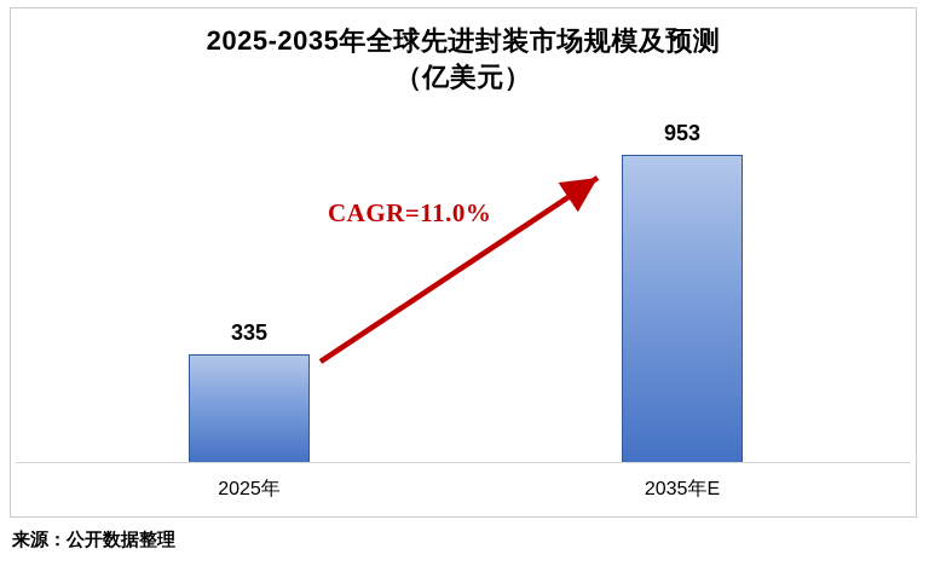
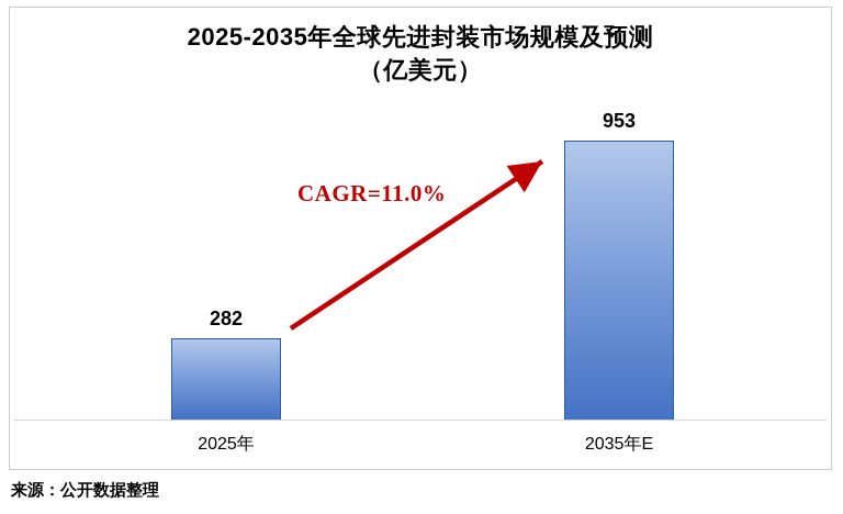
2025年: 335 -> 282
